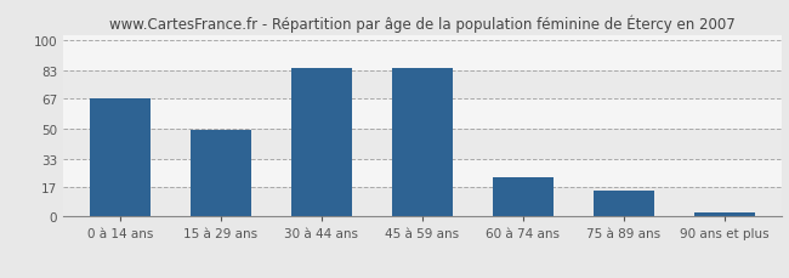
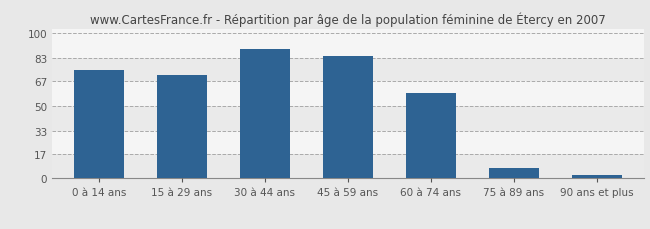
0 à 14 ans: 67 -> 75
15 à 29 ans: 49 -> 71
30 à 44 ans: 84 -> 89
60 à 74 ans: 22 -> 59
75 à 89 ans: 15 -> 7
